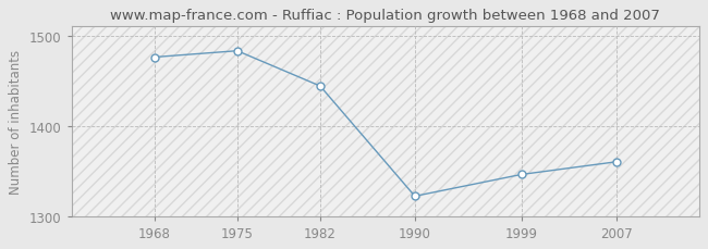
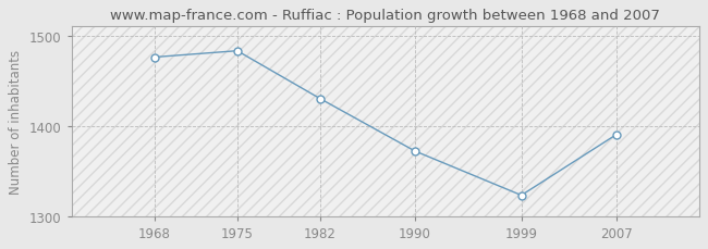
1982: 1444 -> 1430
1990: 1322 -> 1372
1999: 1346 -> 1323
2007: 1360 -> 1390
